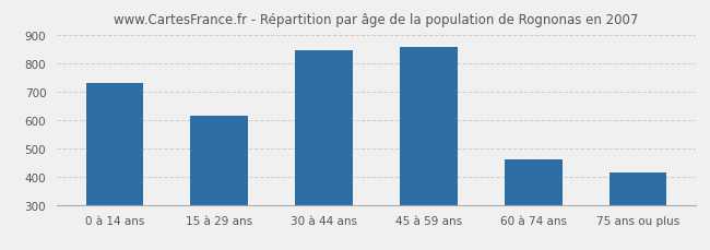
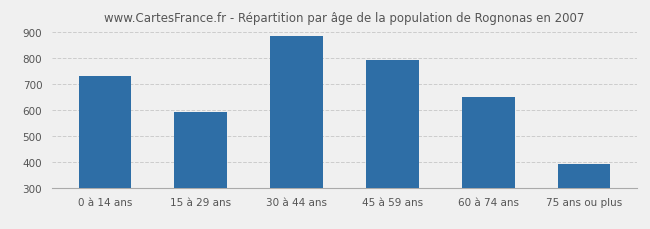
15 à 29 ans: 615 -> 592
30 à 44 ans: 845 -> 882
45 à 59 ans: 855 -> 792
60 à 74 ans: 460 -> 648
75 ans ou plus: 415 -> 392
